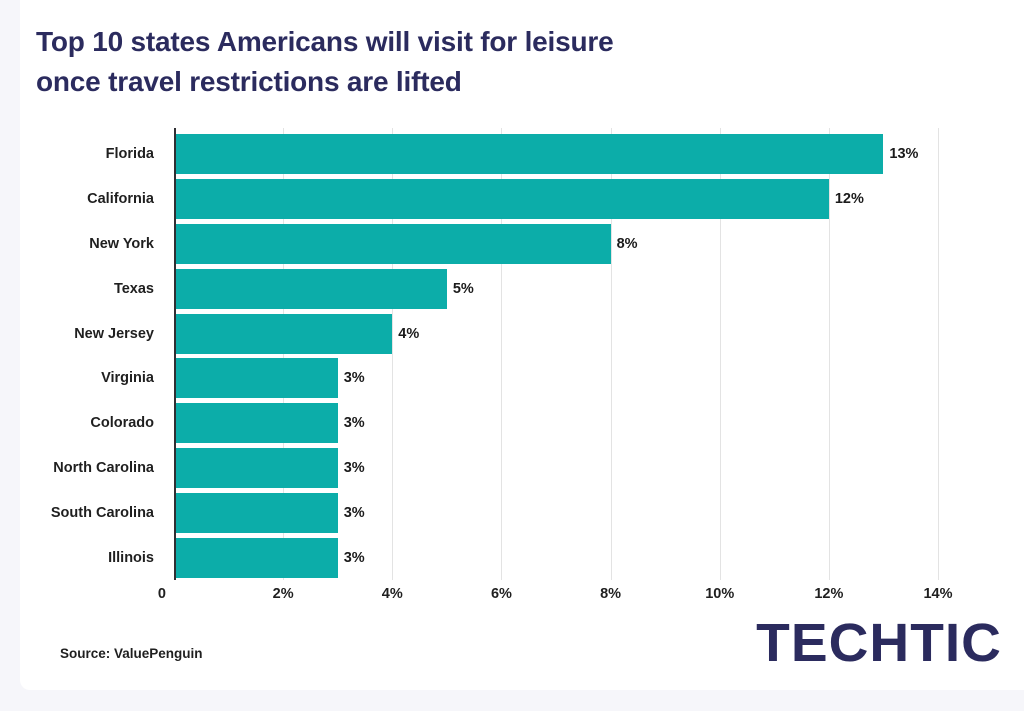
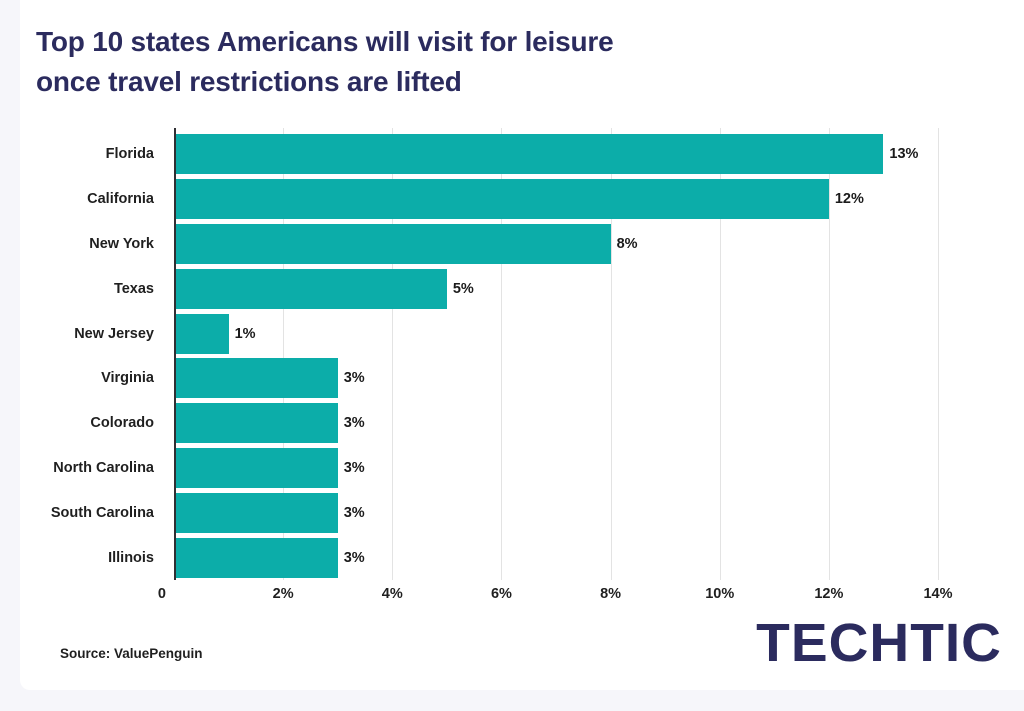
New Jersey: 4% -> 1%
